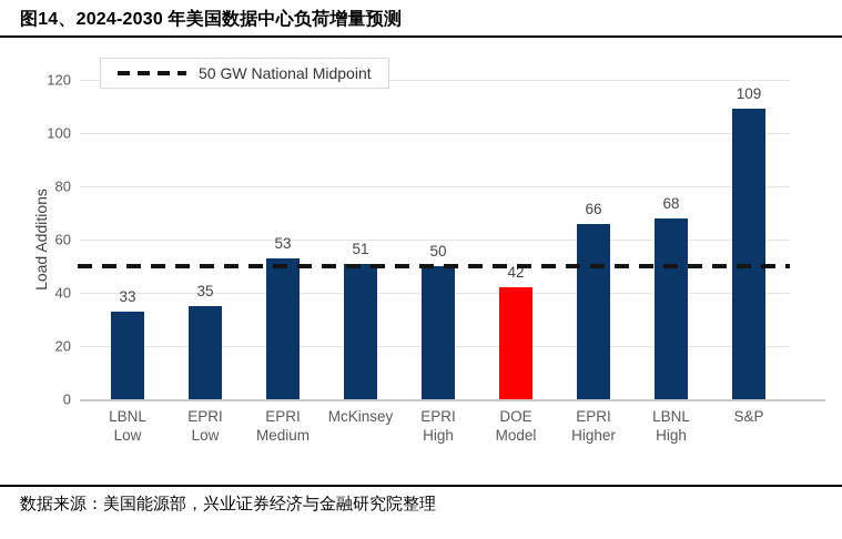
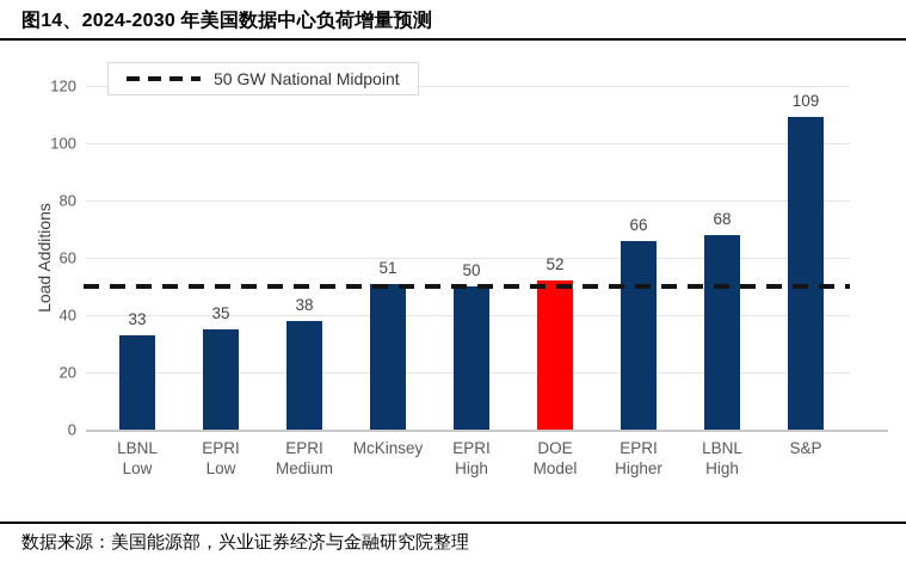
EPRI Medium: 53 -> 38
DOE Model: 42 -> 52
